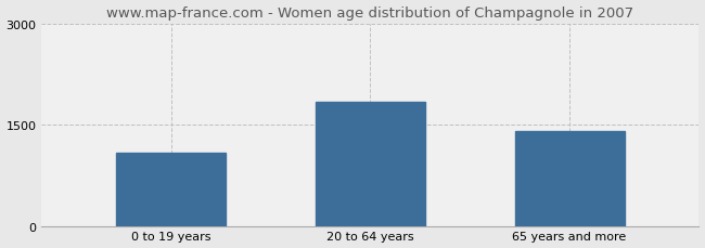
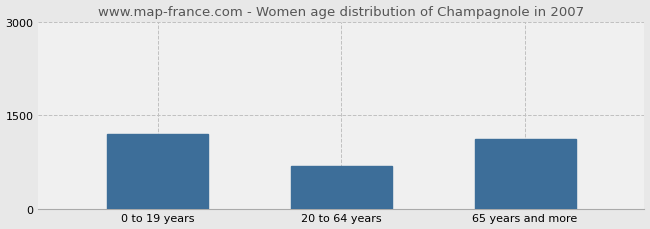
0 to 19 years: 1080 -> 1200
20 to 64 years: 1840 -> 680
65 years and more: 1400 -> 1120
